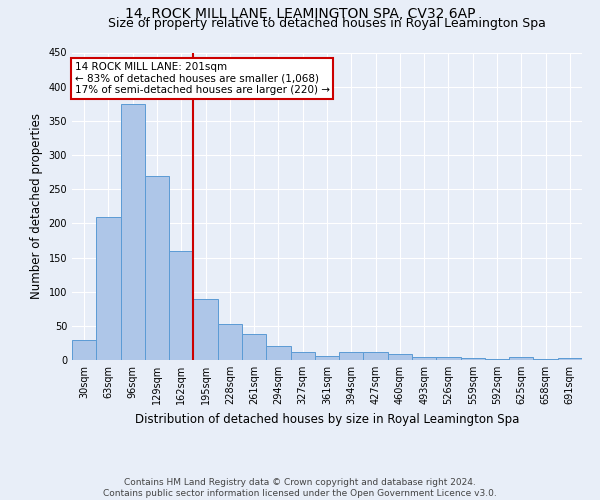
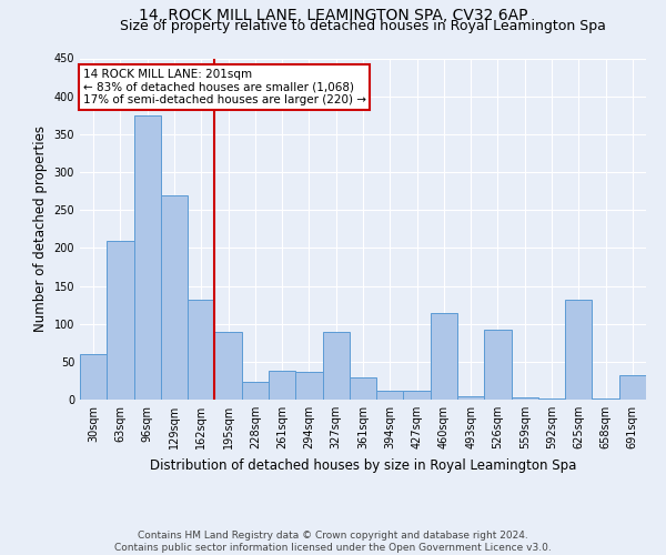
30sqm: 30 -> 60
162sqm: 160 -> 132
228sqm: 52 -> 24
294sqm: 20 -> 36
327sqm: 11 -> 90
361sqm: 6 -> 30
460sqm: 9 -> 114
526sqm: 4 -> 92
625sqm: 4 -> 132
691sqm: 3 -> 32
